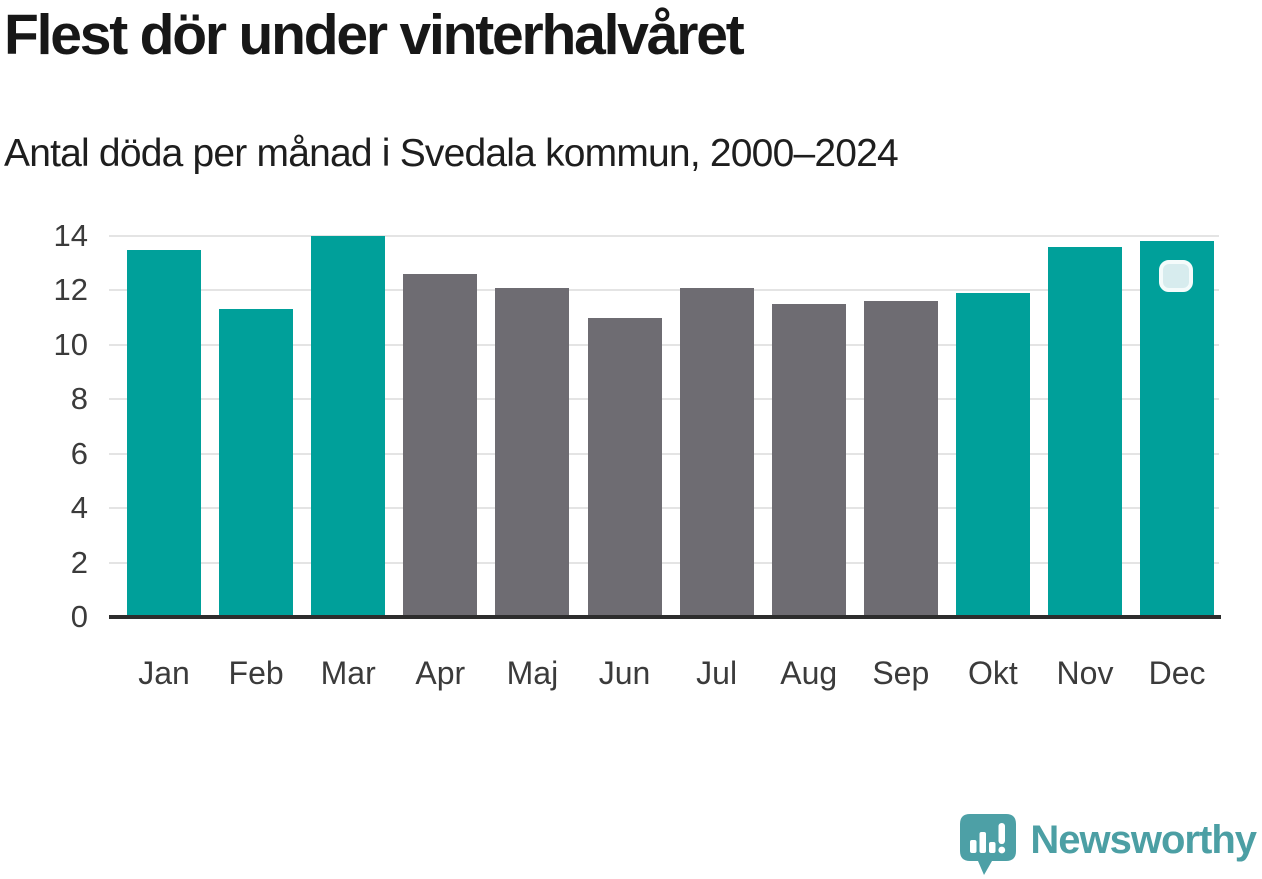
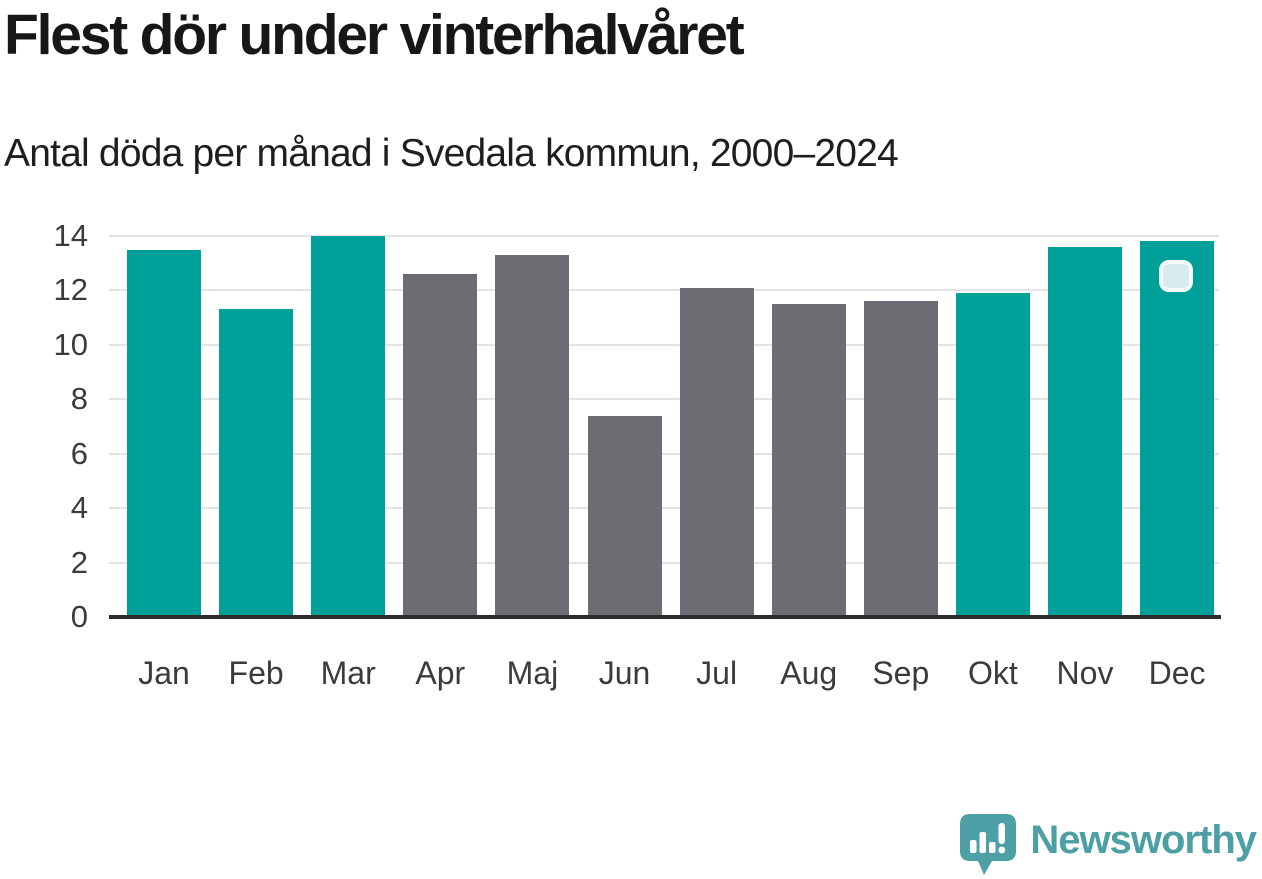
Maj: 12.1 -> 13.3
Jun: 11.0 -> 7.4
